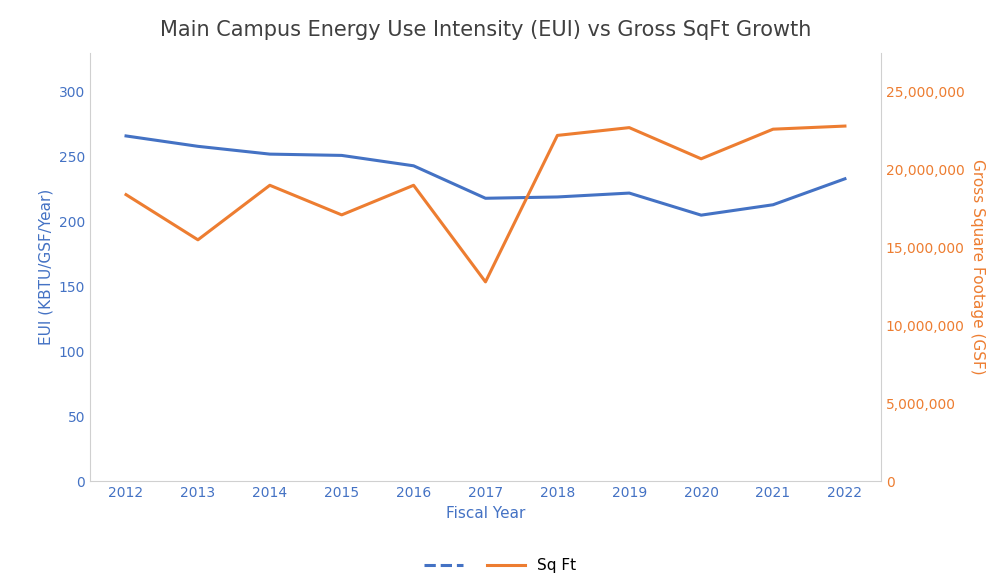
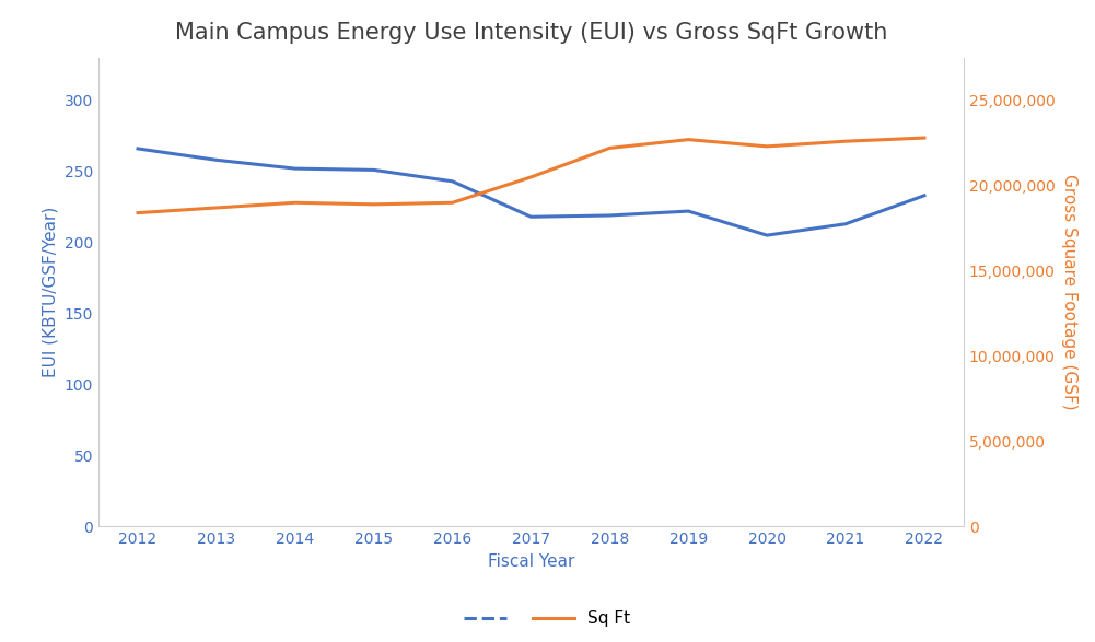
Sq Ft/2013: 15,500,000 -> 18,700,000
Sq Ft/2015: 17,100,000 -> 18,900,000
Sq Ft/2017: 12,800,000 -> 20,500,000
Sq Ft/2020: 20,700,000 -> 22,300,000
